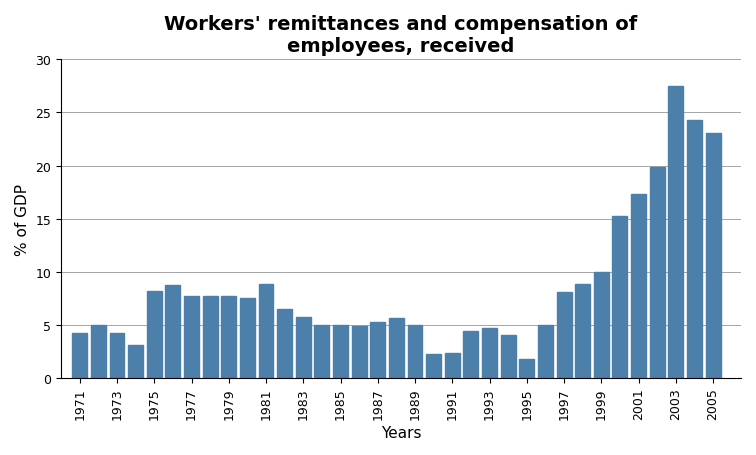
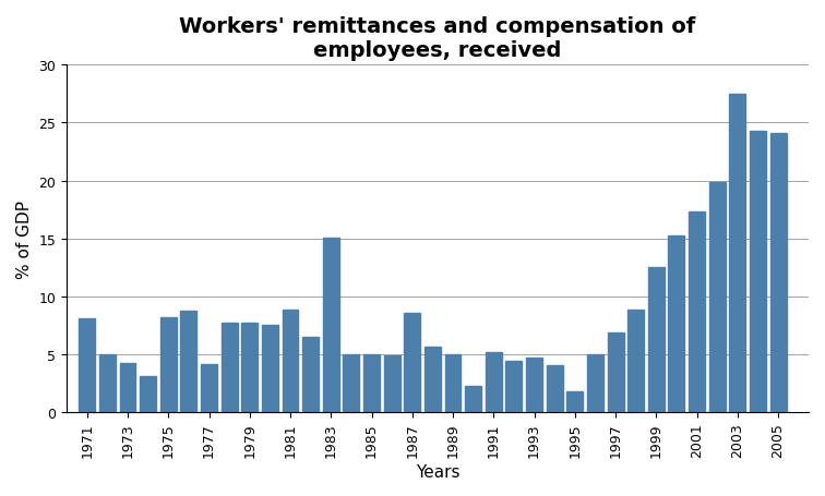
1971: 4.2 -> 8.1
1977: 7.7 -> 4.1
1983: 5.7 -> 15.1
1987: 5.3 -> 8.6
1991: 2.3 -> 5.2
1997: 8.1 -> 6.9
1999: 10.0 -> 12.5
2005: 23.1 -> 24.1
